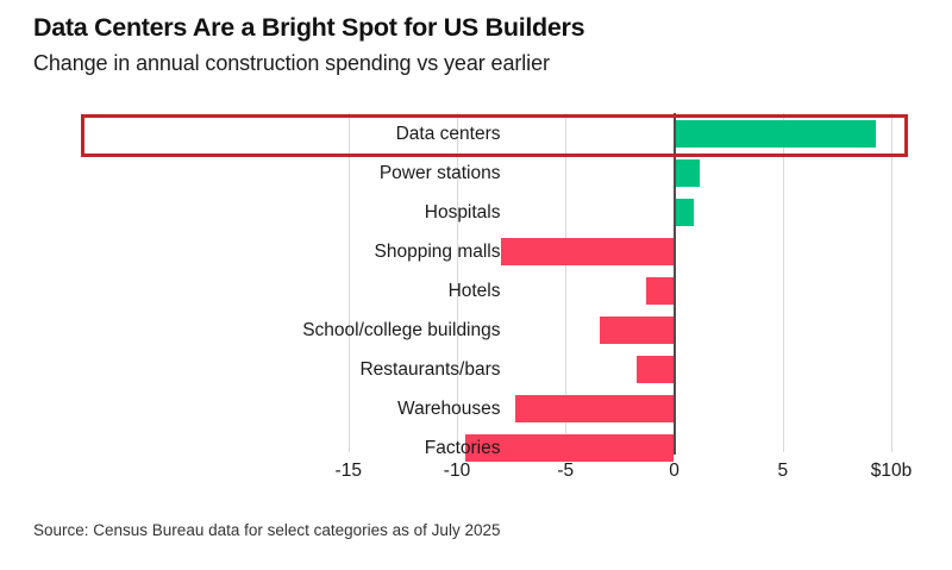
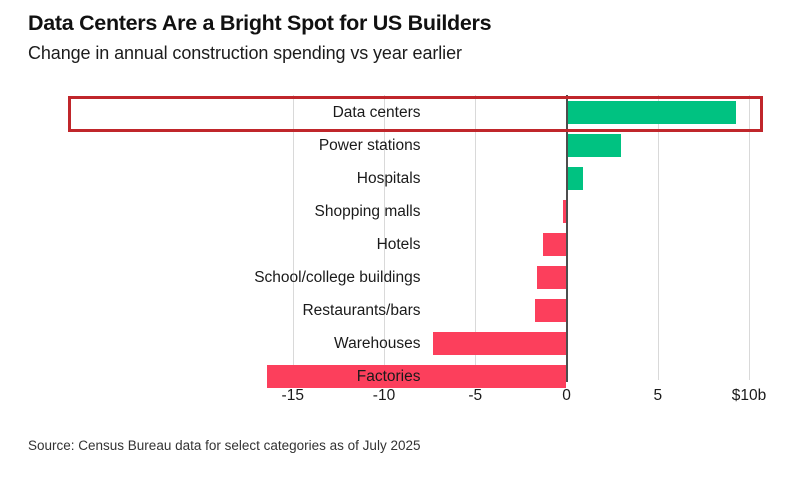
Power stations: $1.2b -> $3.0b
Shopping malls: -$8.0b -> -$0.2b
School/college buildings: -$3.4b -> -$1.6b
Factories: -$9.6b -> -$16.4b
